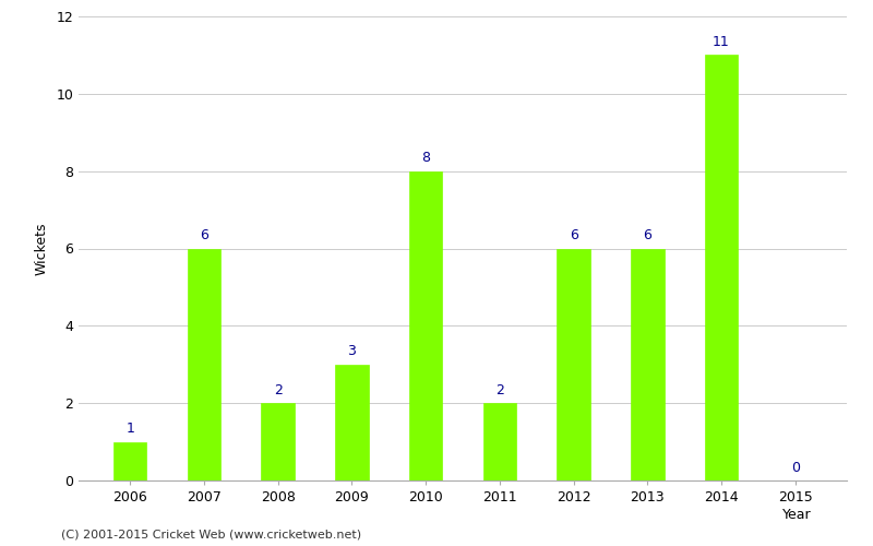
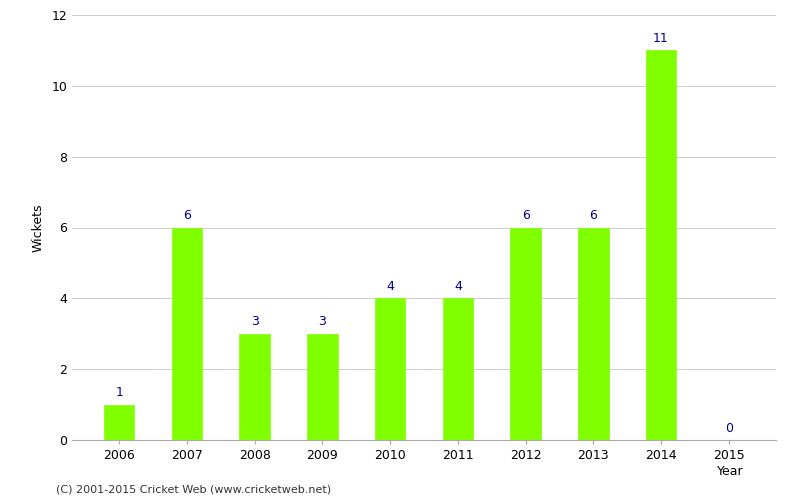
2008: 2 -> 3
2010: 8 -> 4
2011: 2 -> 4
